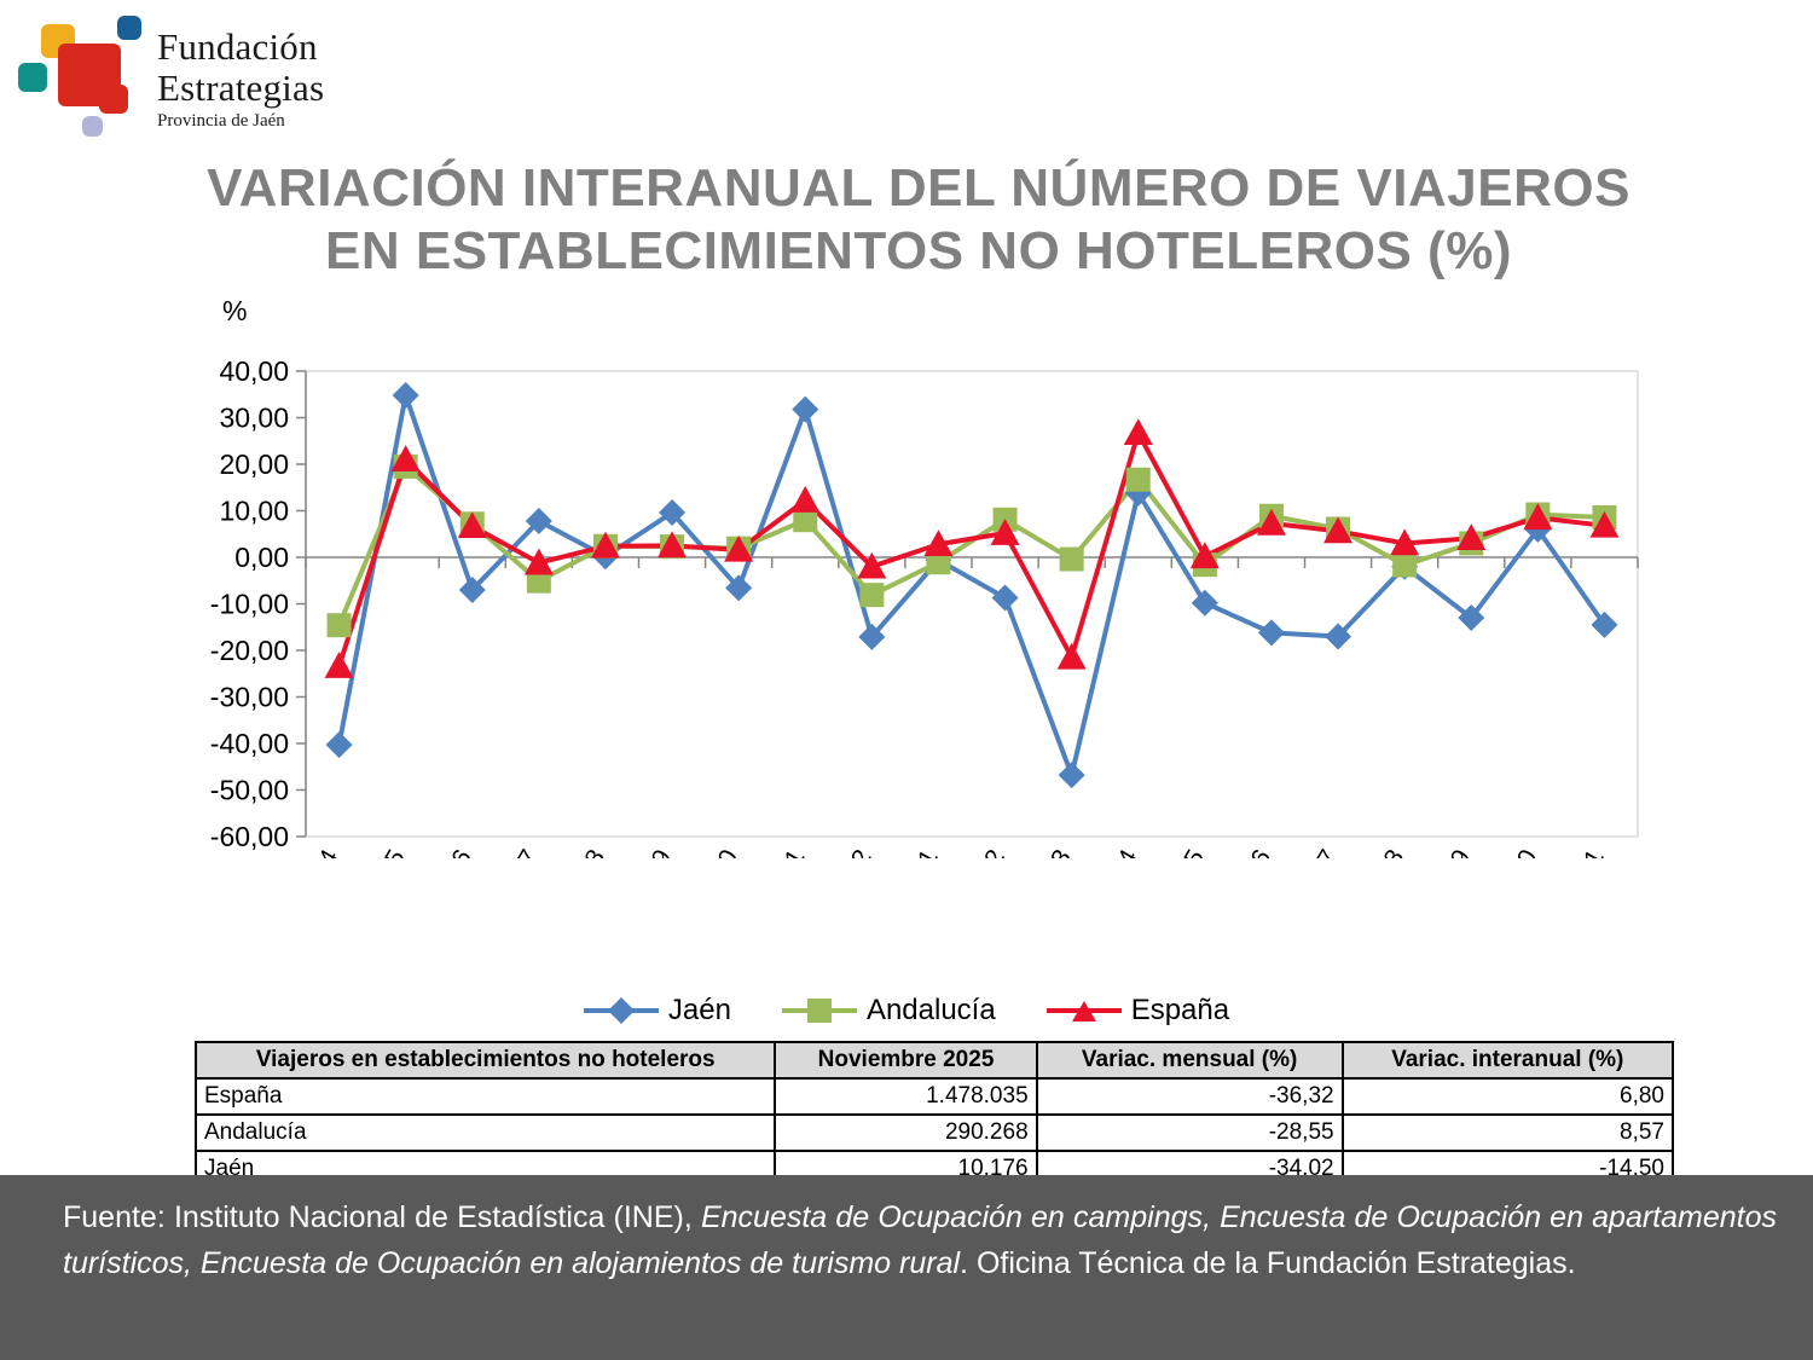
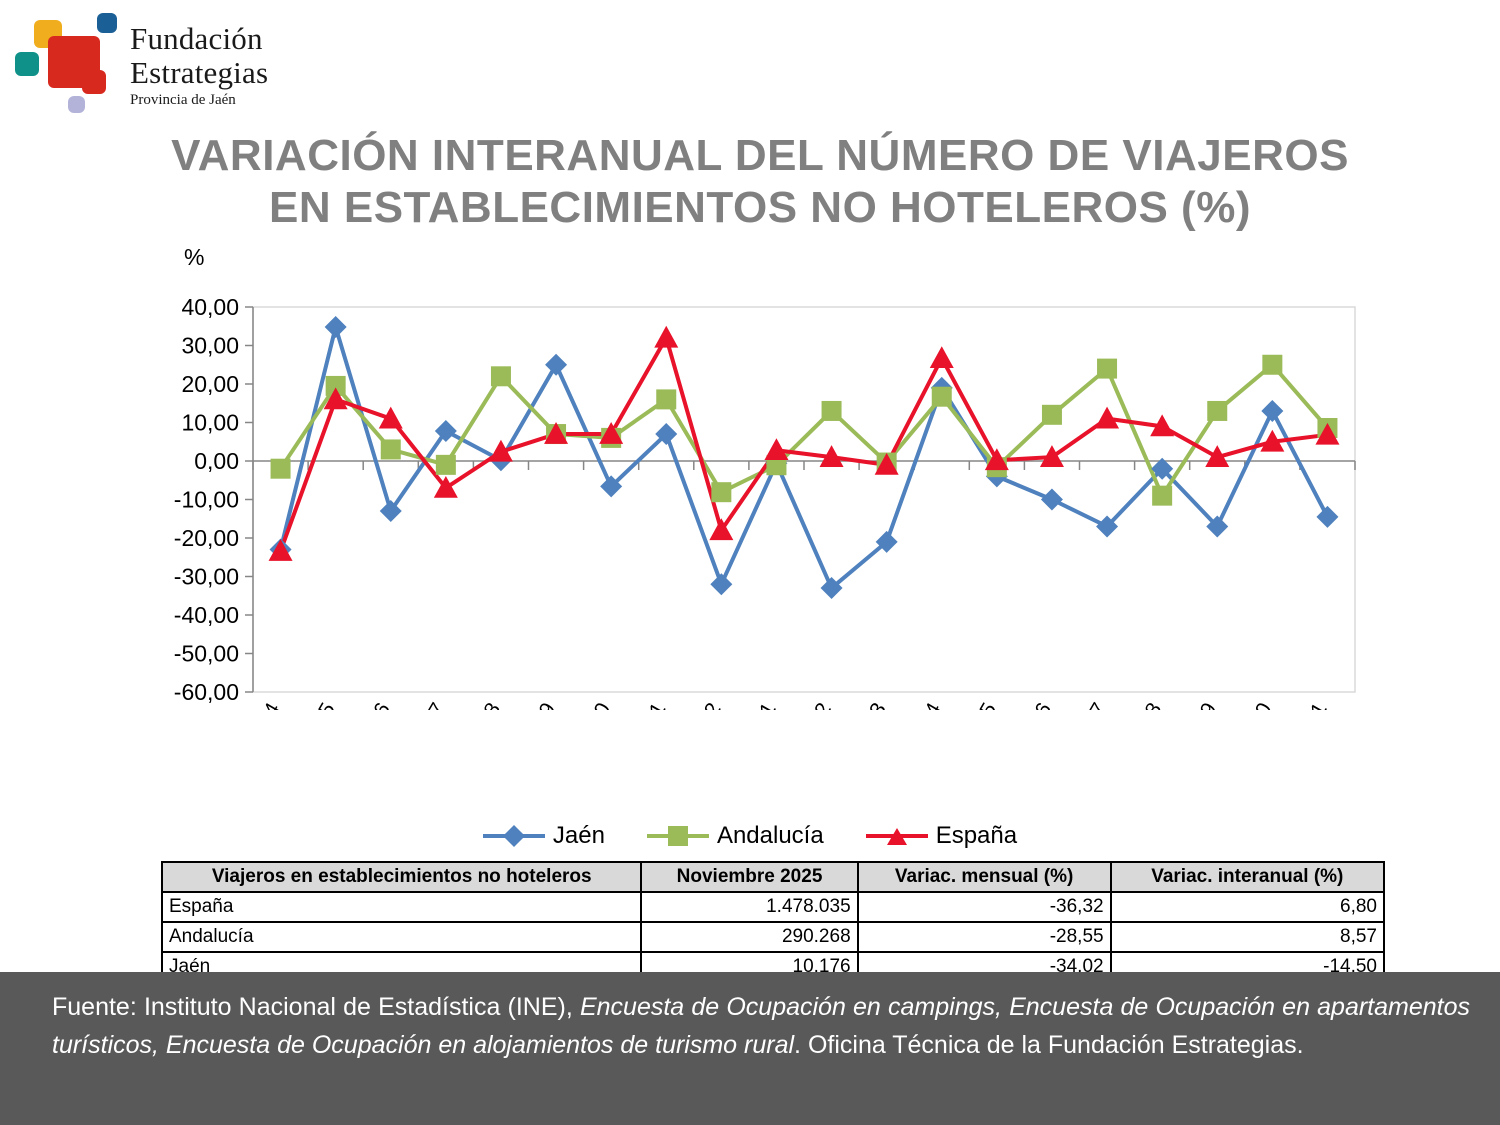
Jaén/2024M04: -40 -> -23
Andalucía/2024M04: -15 -> -2
España/2024M05: 21 -> 16
Jaén/2024M06: -7 -> -13
Andalucía/2024M06: 7 -> 3
España/2024M06: 7 -> 11
Andalucía/2024M07: -5 -> -1
España/2024M07: -1 -> -7
Andalucía/2024M08: 2 -> 22
Jaén/2024M09: 10 -> 25
Andalucía/2024M09: 2 -> 7
España/2024M09: 2 -> 7
Andalucía/2024M10: 2 -> 6
España/2024M10: 2 -> 7
Jaén/2024M11: 32 -> 7
Andalucía/2024M11: 8 -> 16
España/2024M11: 12 -> 32
Jaén/2024M12: -17 -> -32
España/2024M12: -2 -> -18
Jaén/2025M02: -9 -> -33
Andalucía/2025M02: 8 -> 13
España/2025M02: 5 -> 1
Jaén/2025M03: -47 -> -21
España/2025M03: -22 -> -1
Jaén/2025M04: 14 -> 19
Jaén/2025M05: -10 -> -4
Jaén/2025M06: -16 -> -10
Andalucía/2025M06: 9 -> 12
España/2025M06: 7 -> 1
Andalucía/2025M07: 6 -> 24
España/2025M07: 6 -> 11
Andalucía/2025M08: -2 -> -9
España/2025M08: 3 -> 9
Jaén/2025M09: -13 -> -17
Andalucía/2025M09: 3 -> 13
España/2025M09: 4 -> 1
Jaén/2025M10: 6 -> 13
Andalucía/2025M10: 9 -> 25
España/2025M10: 8 -> 5
